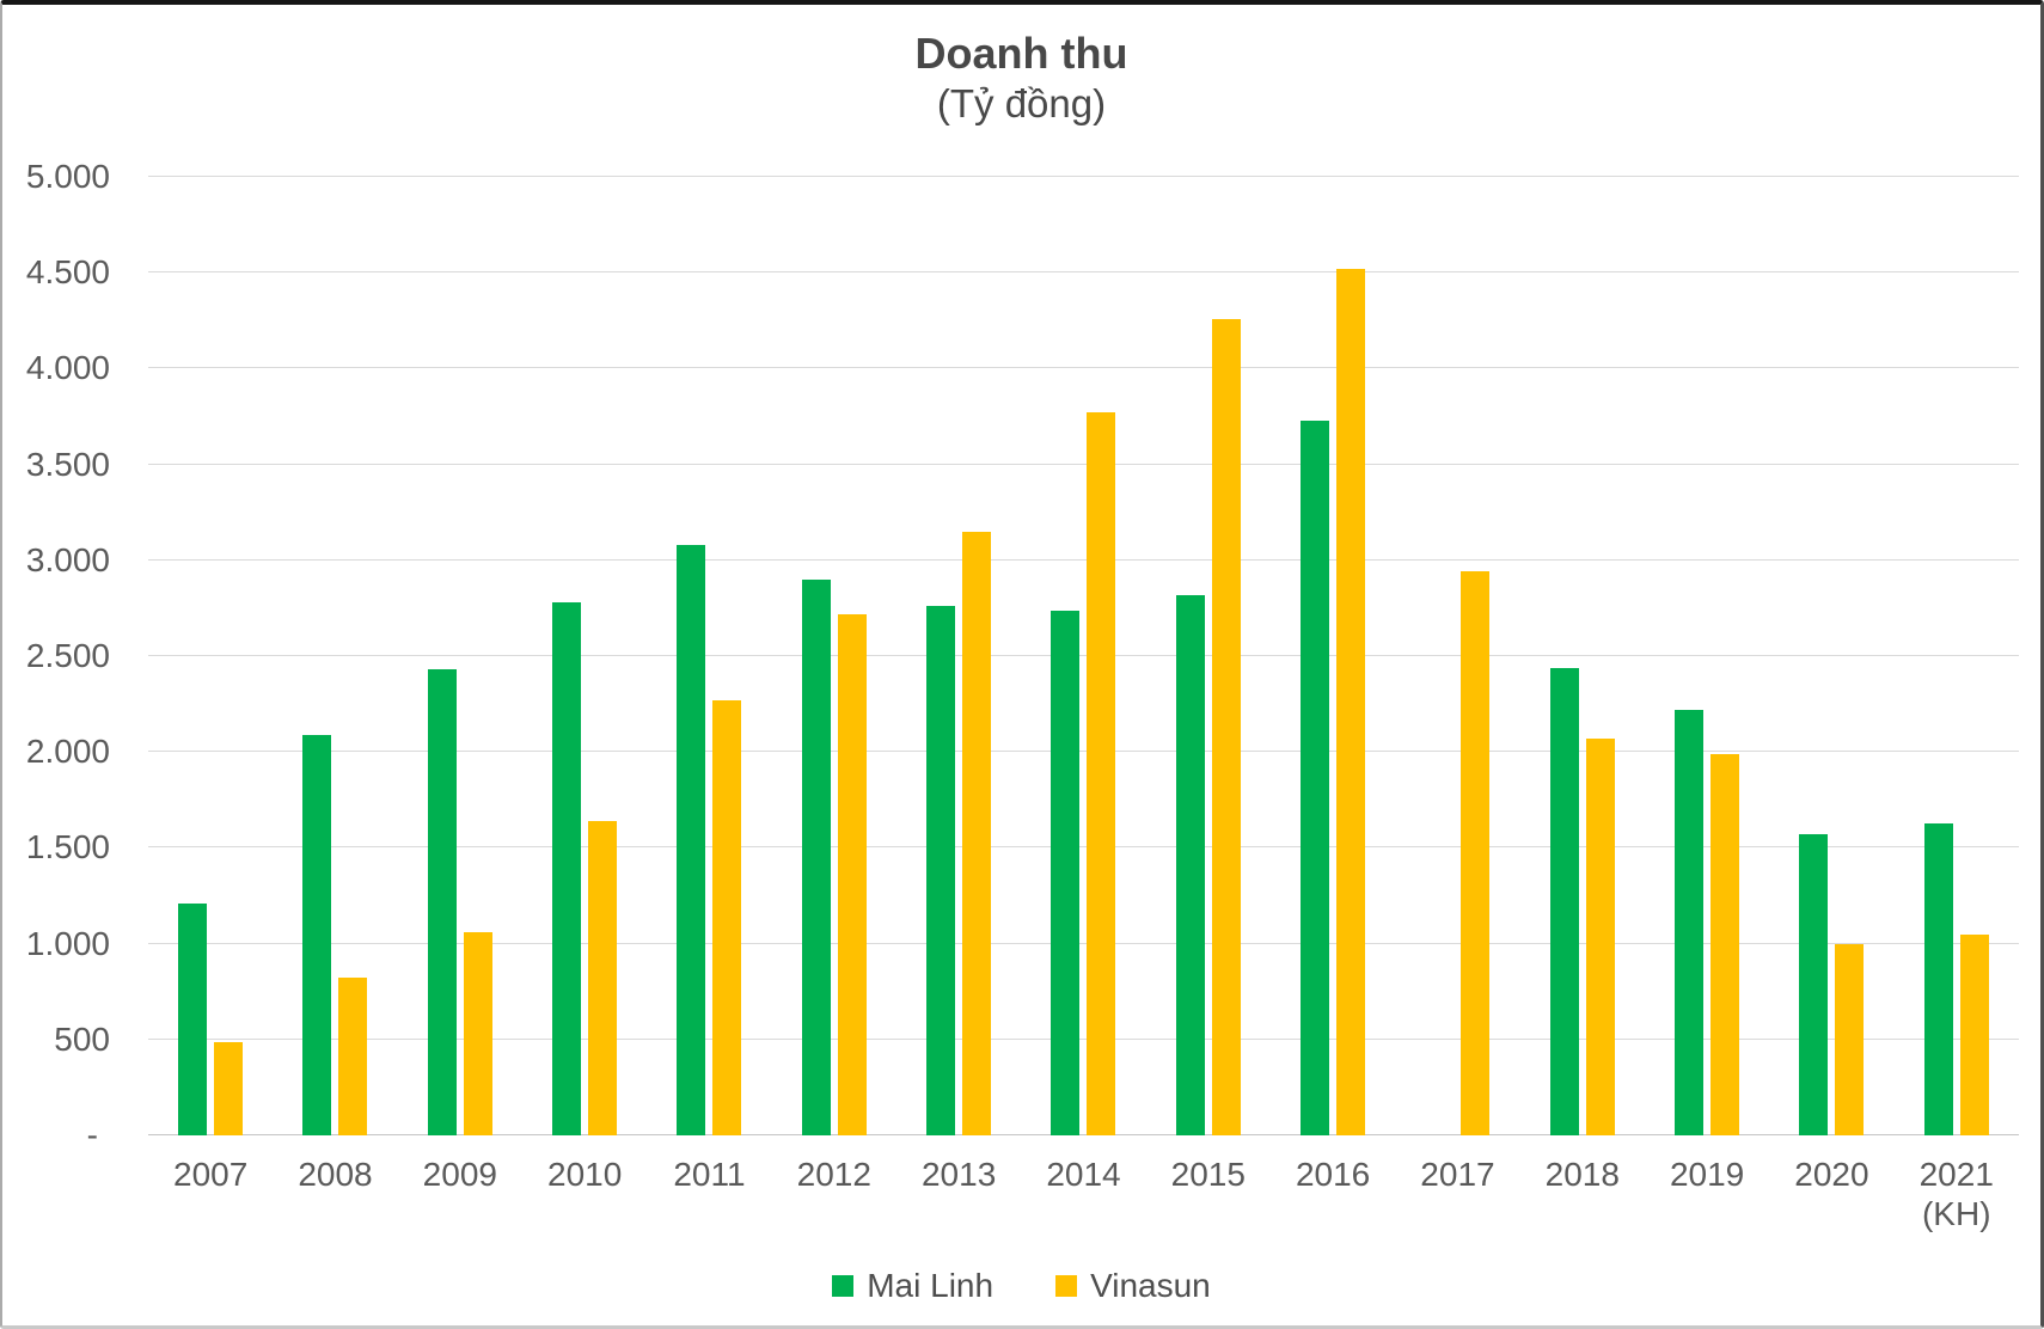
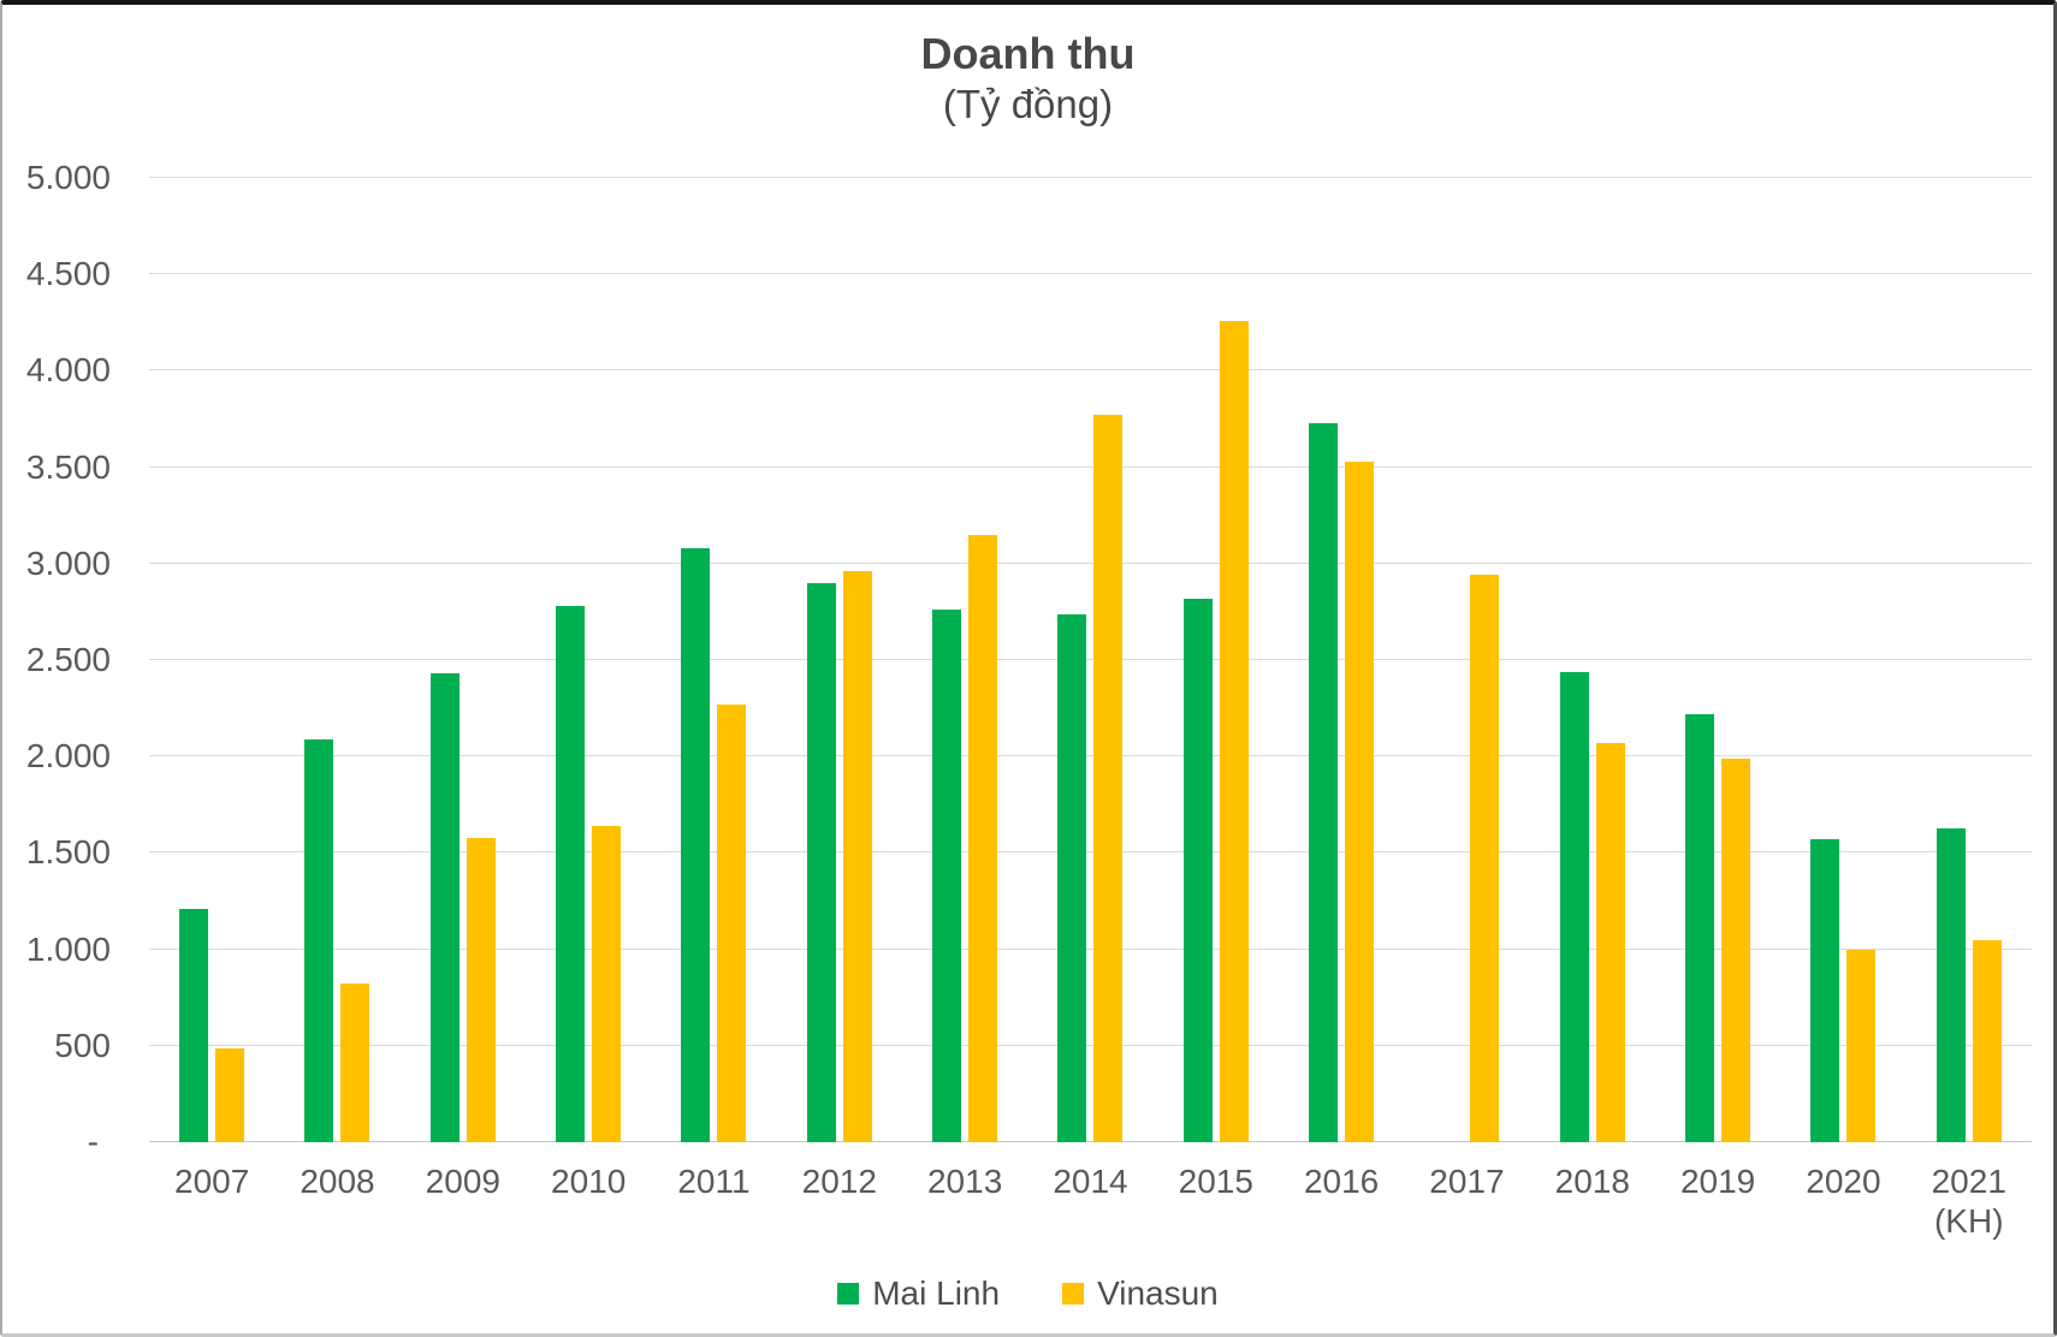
Vinasun/2009: 1060 -> 1580
Vinasun/2012: 2720 -> 2960
Vinasun/2016: 4520 -> 3530
